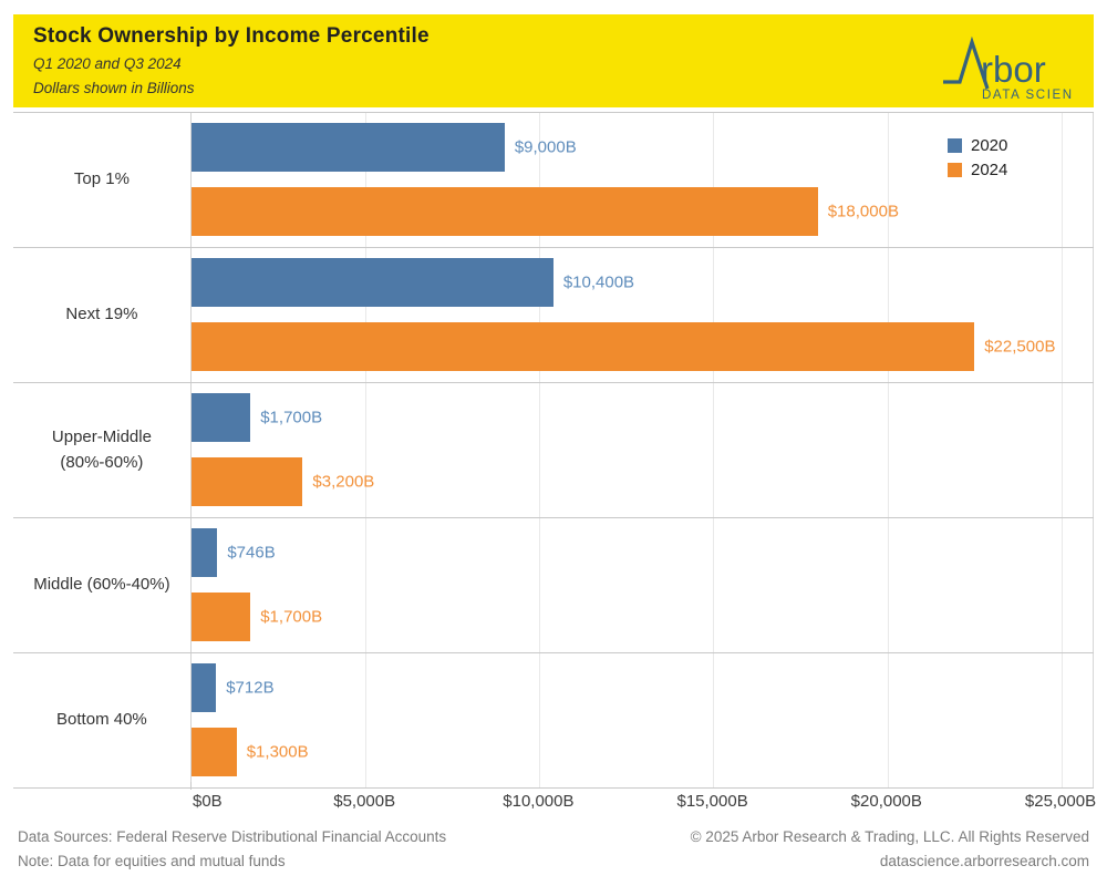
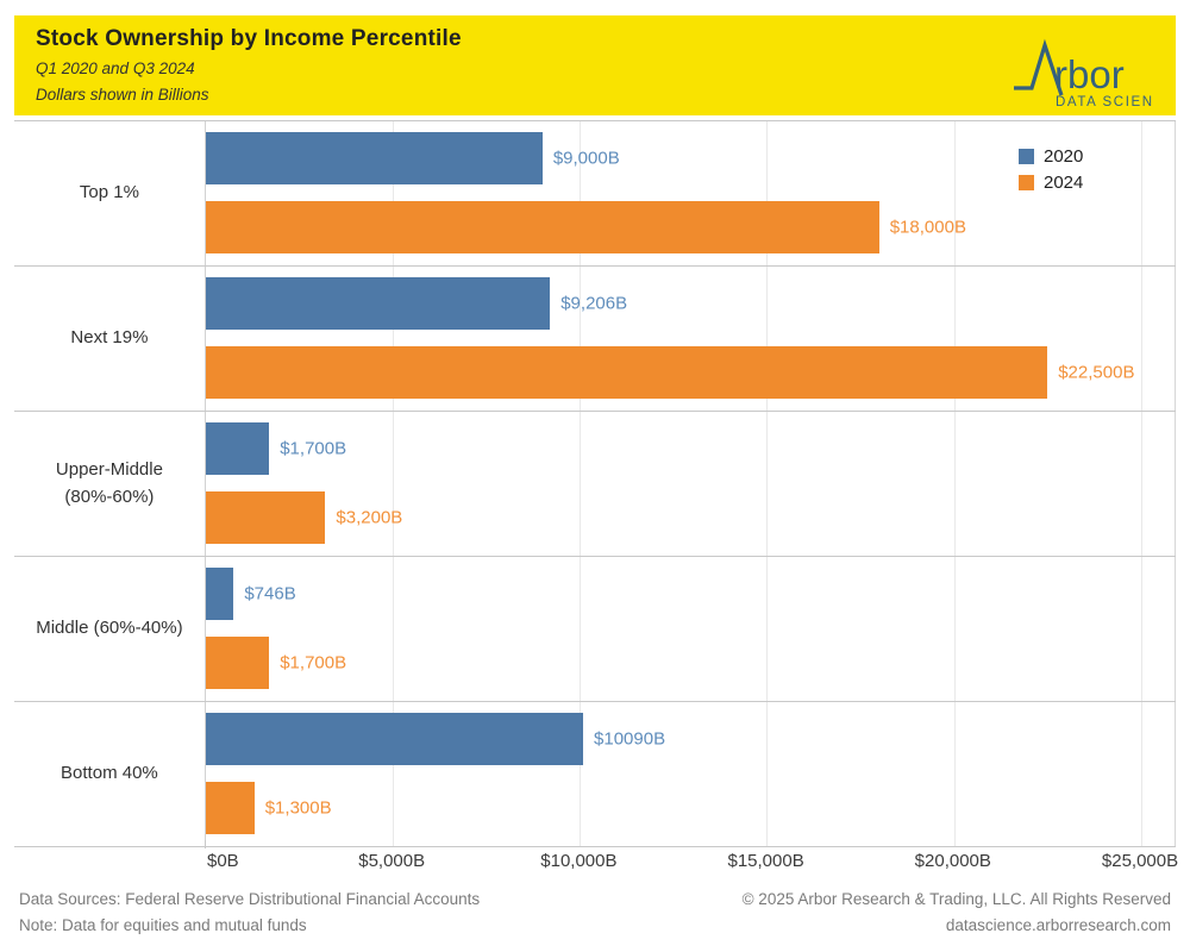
2020/Next 19%: $10,400B -> $9,206B
2020/Bottom 40%: $712B -> $10090B
